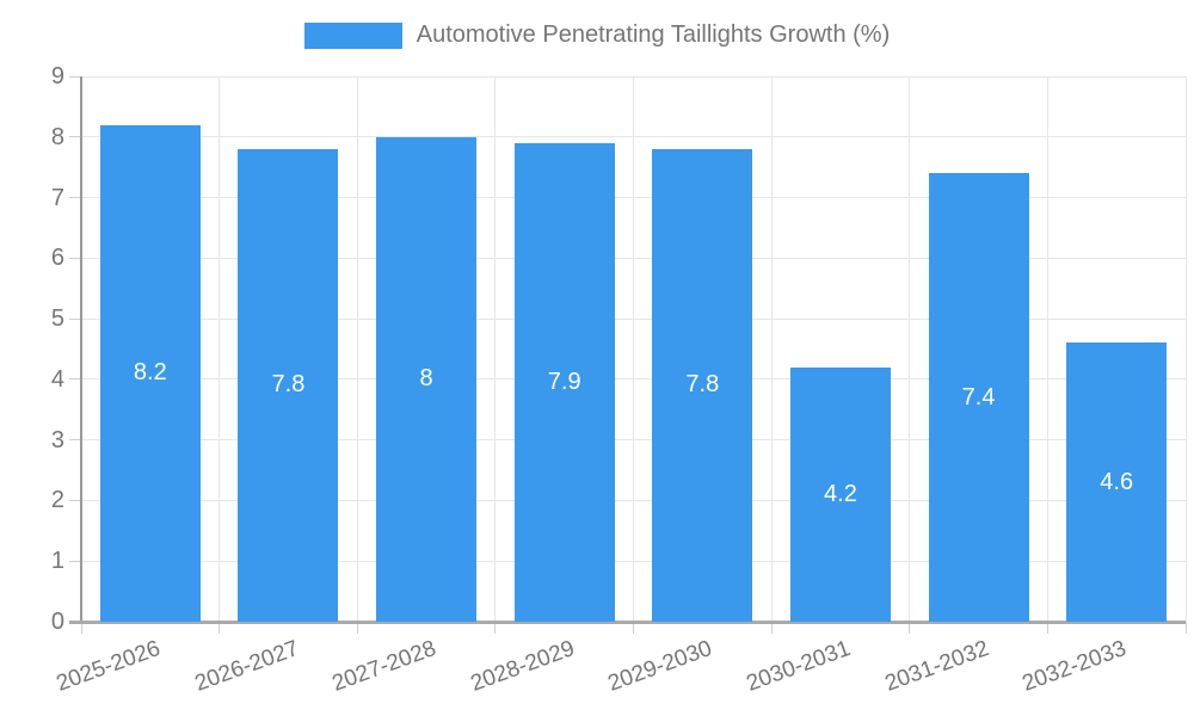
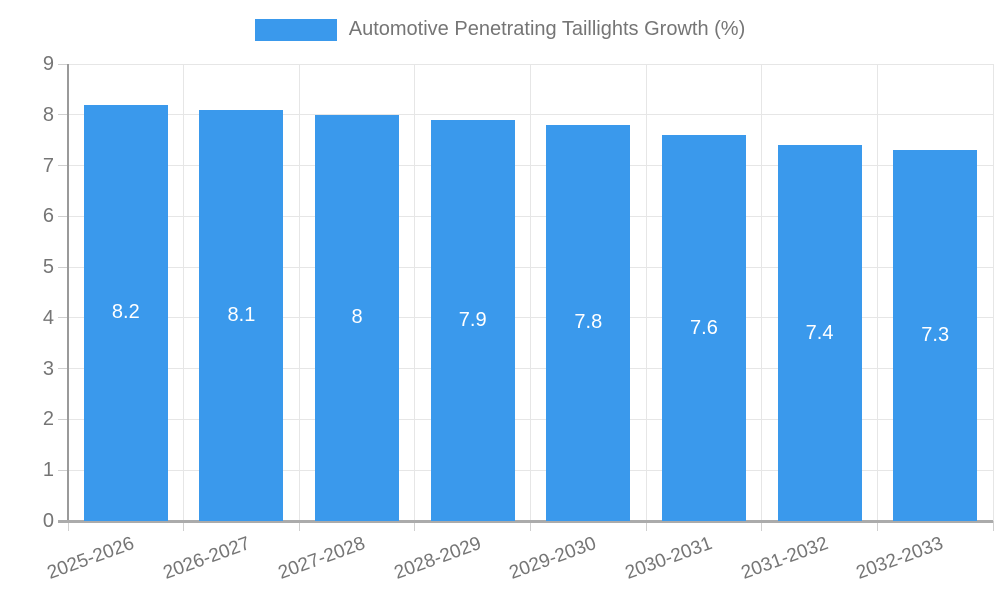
2026-2027: 7.8 -> 8.1
2030-2031: 4.2 -> 7.6
2032-2033: 4.6 -> 7.3
